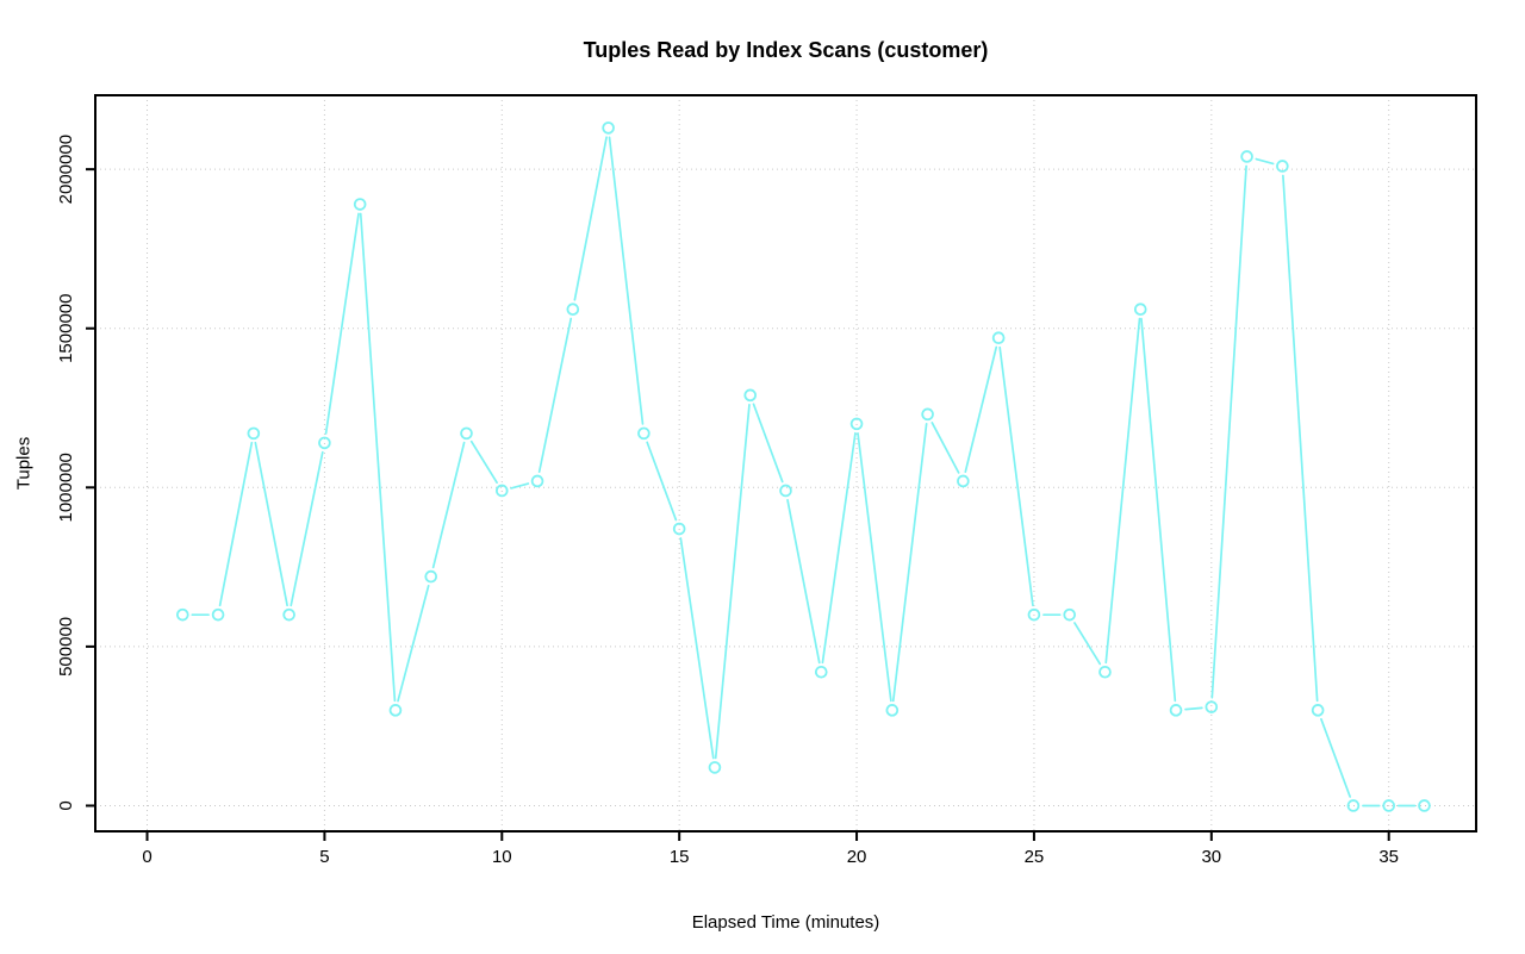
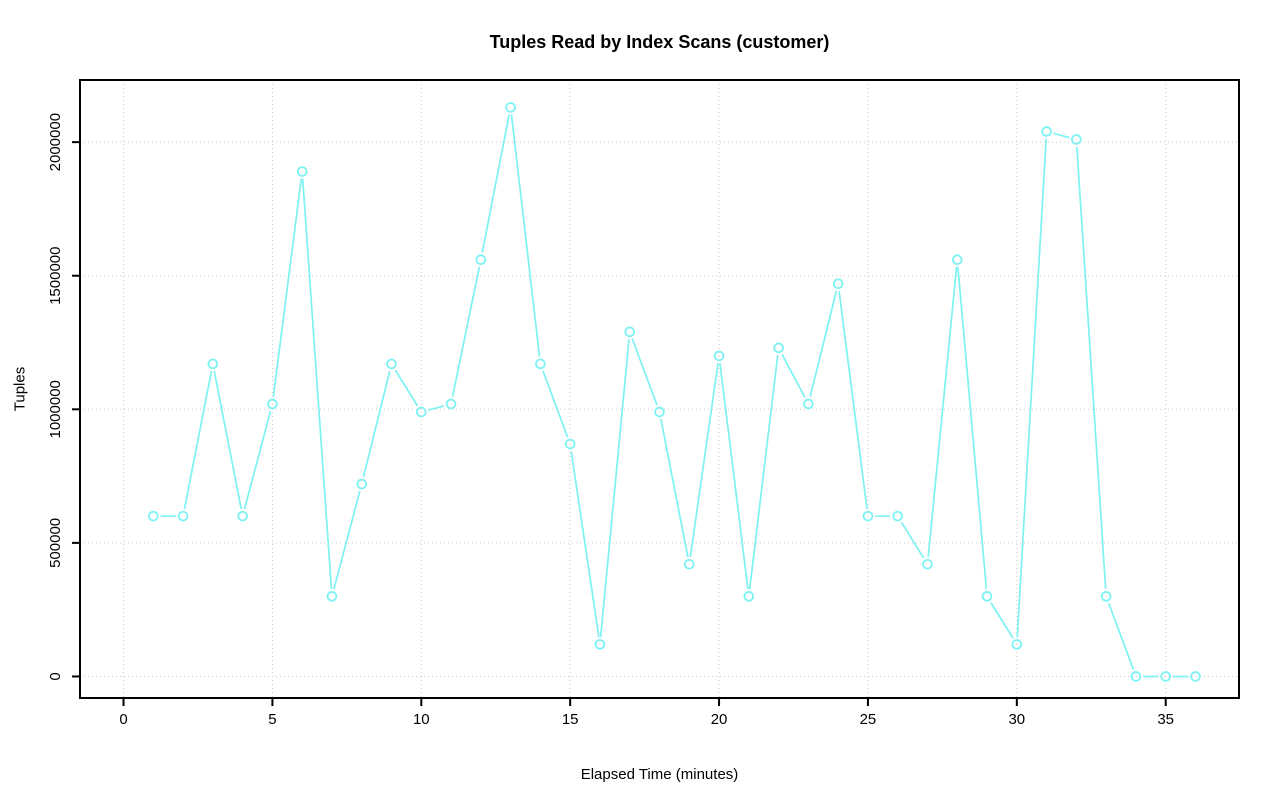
5: 1140000 -> 1020000
30: 310000 -> 120000
